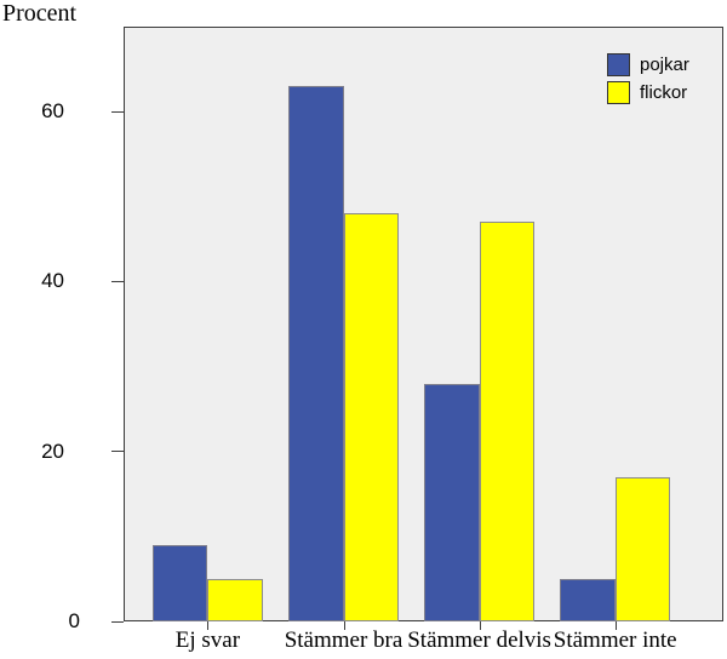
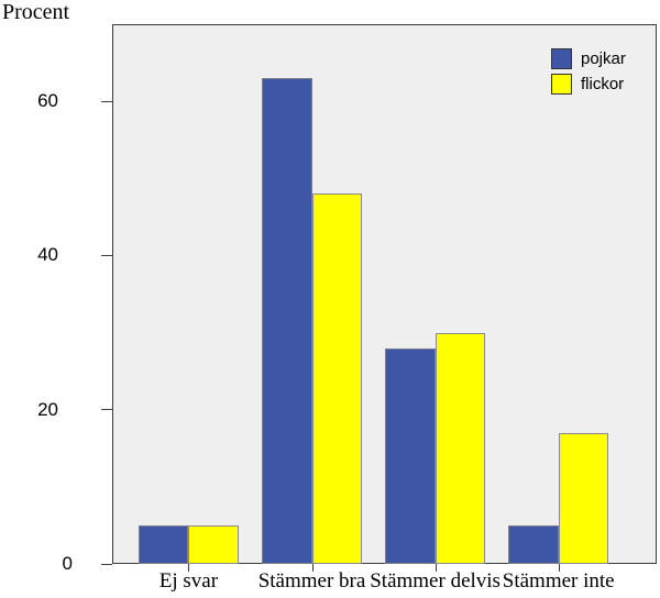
pojkar/Ej svar: 9 -> 5
flickor/Stämmer delvis: 47 -> 30
